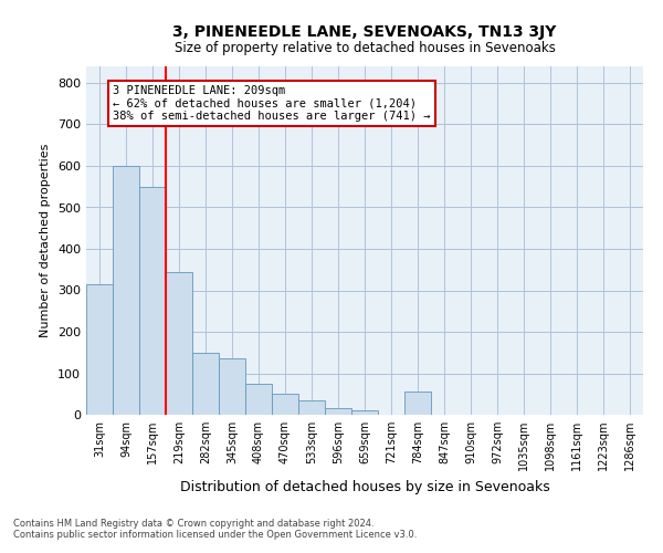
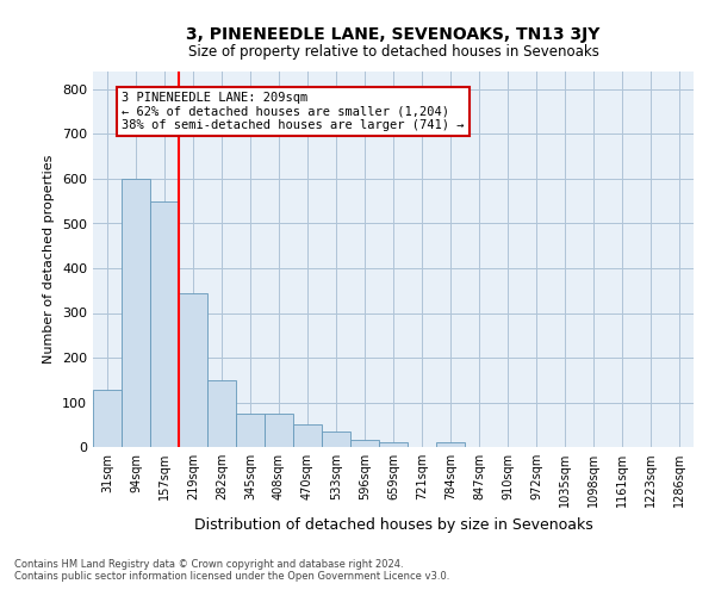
31sqm: 315 -> 128
345sqm: 135 -> 75
784sqm: 55 -> 12
